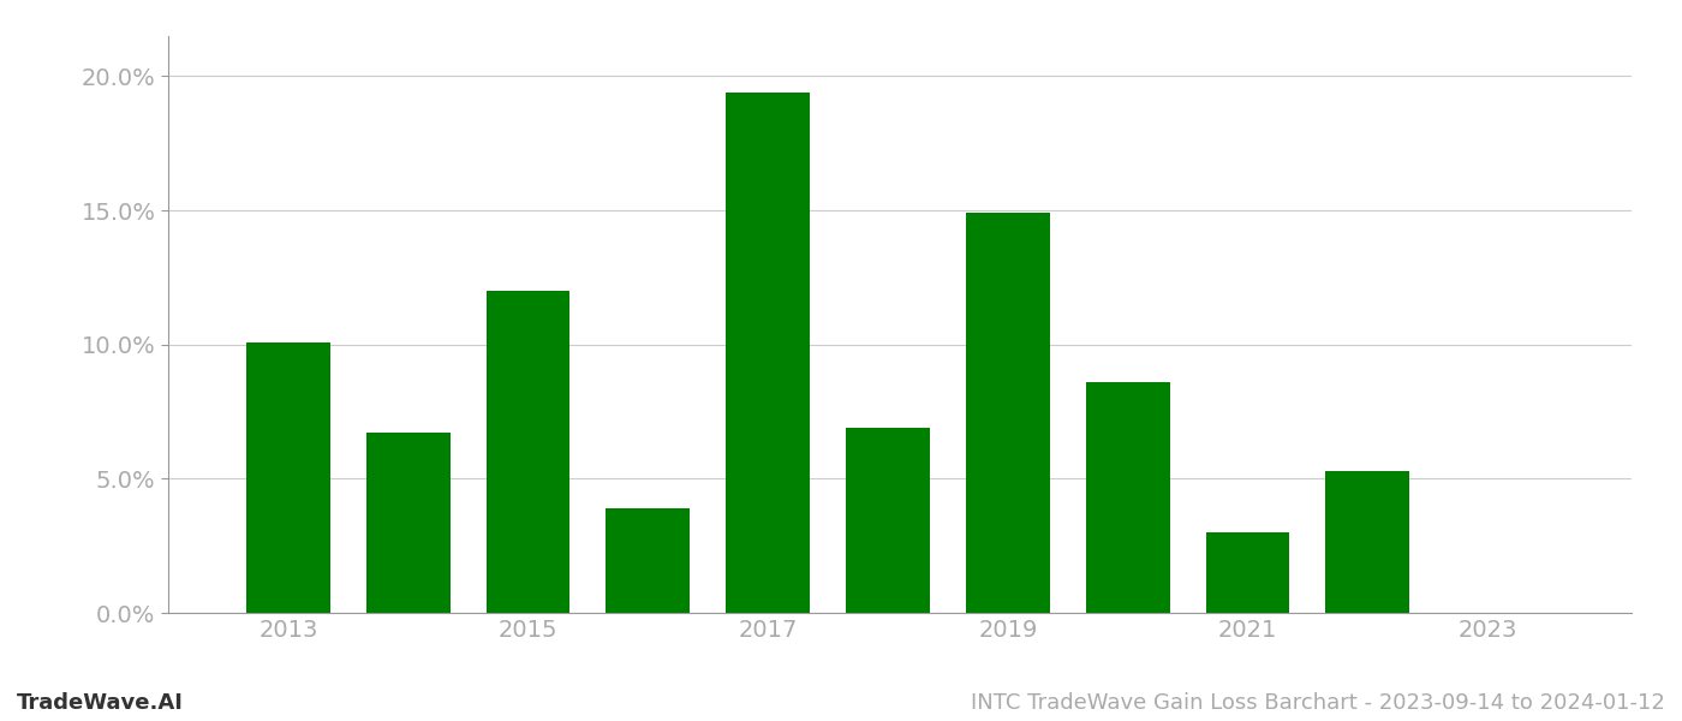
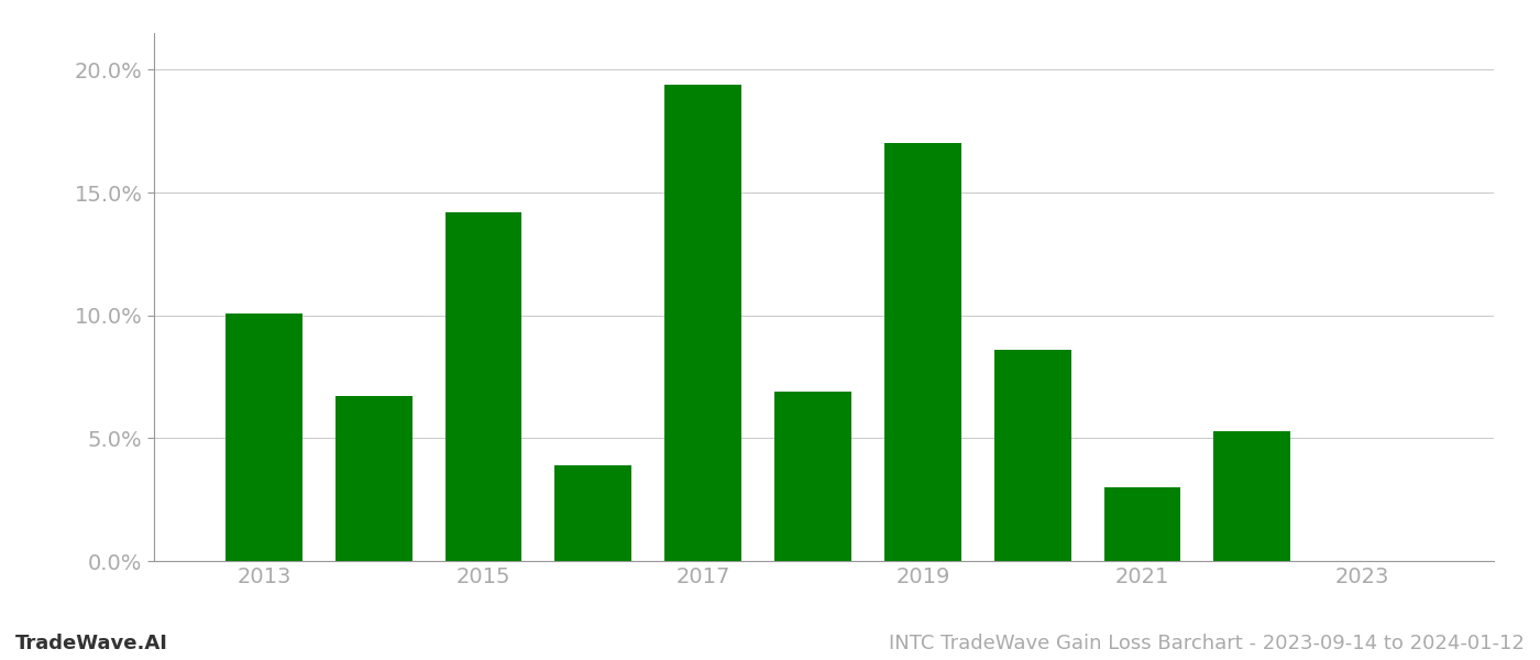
2015: 12.0% -> 14.2%
2019: 14.9% -> 17.0%
